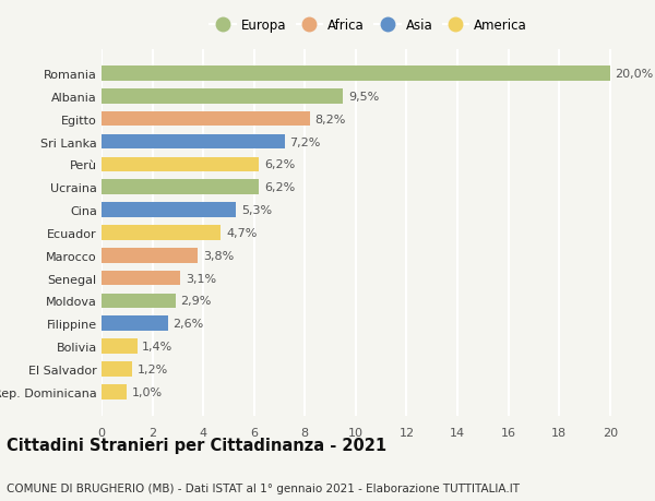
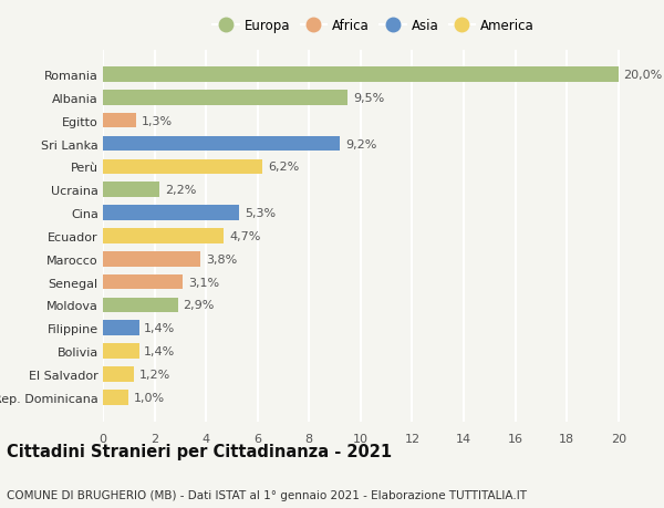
Egitto: 8,2% -> 1,3%
Sri Lanka: 7,2% -> 9,2%
Ucraina: 6,2% -> 2,2%
Filippine: 2,6% -> 1,4%
